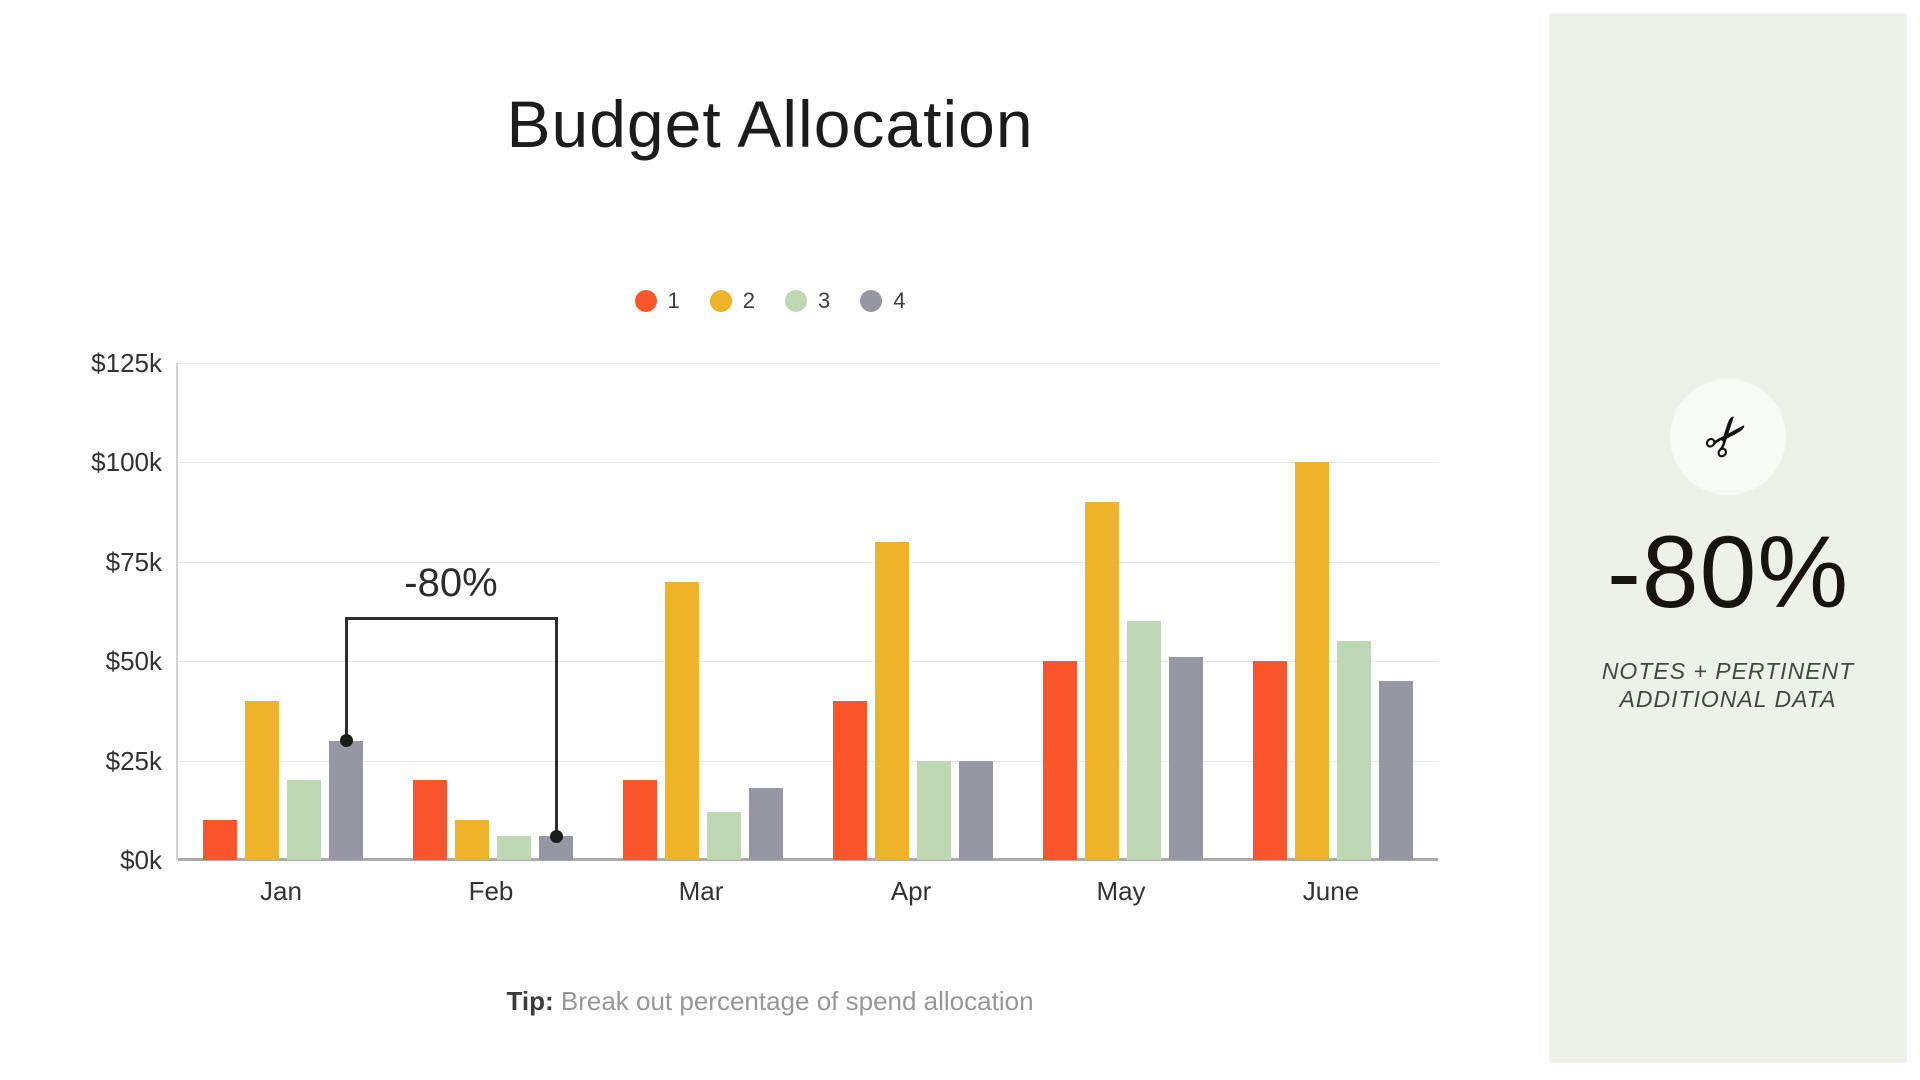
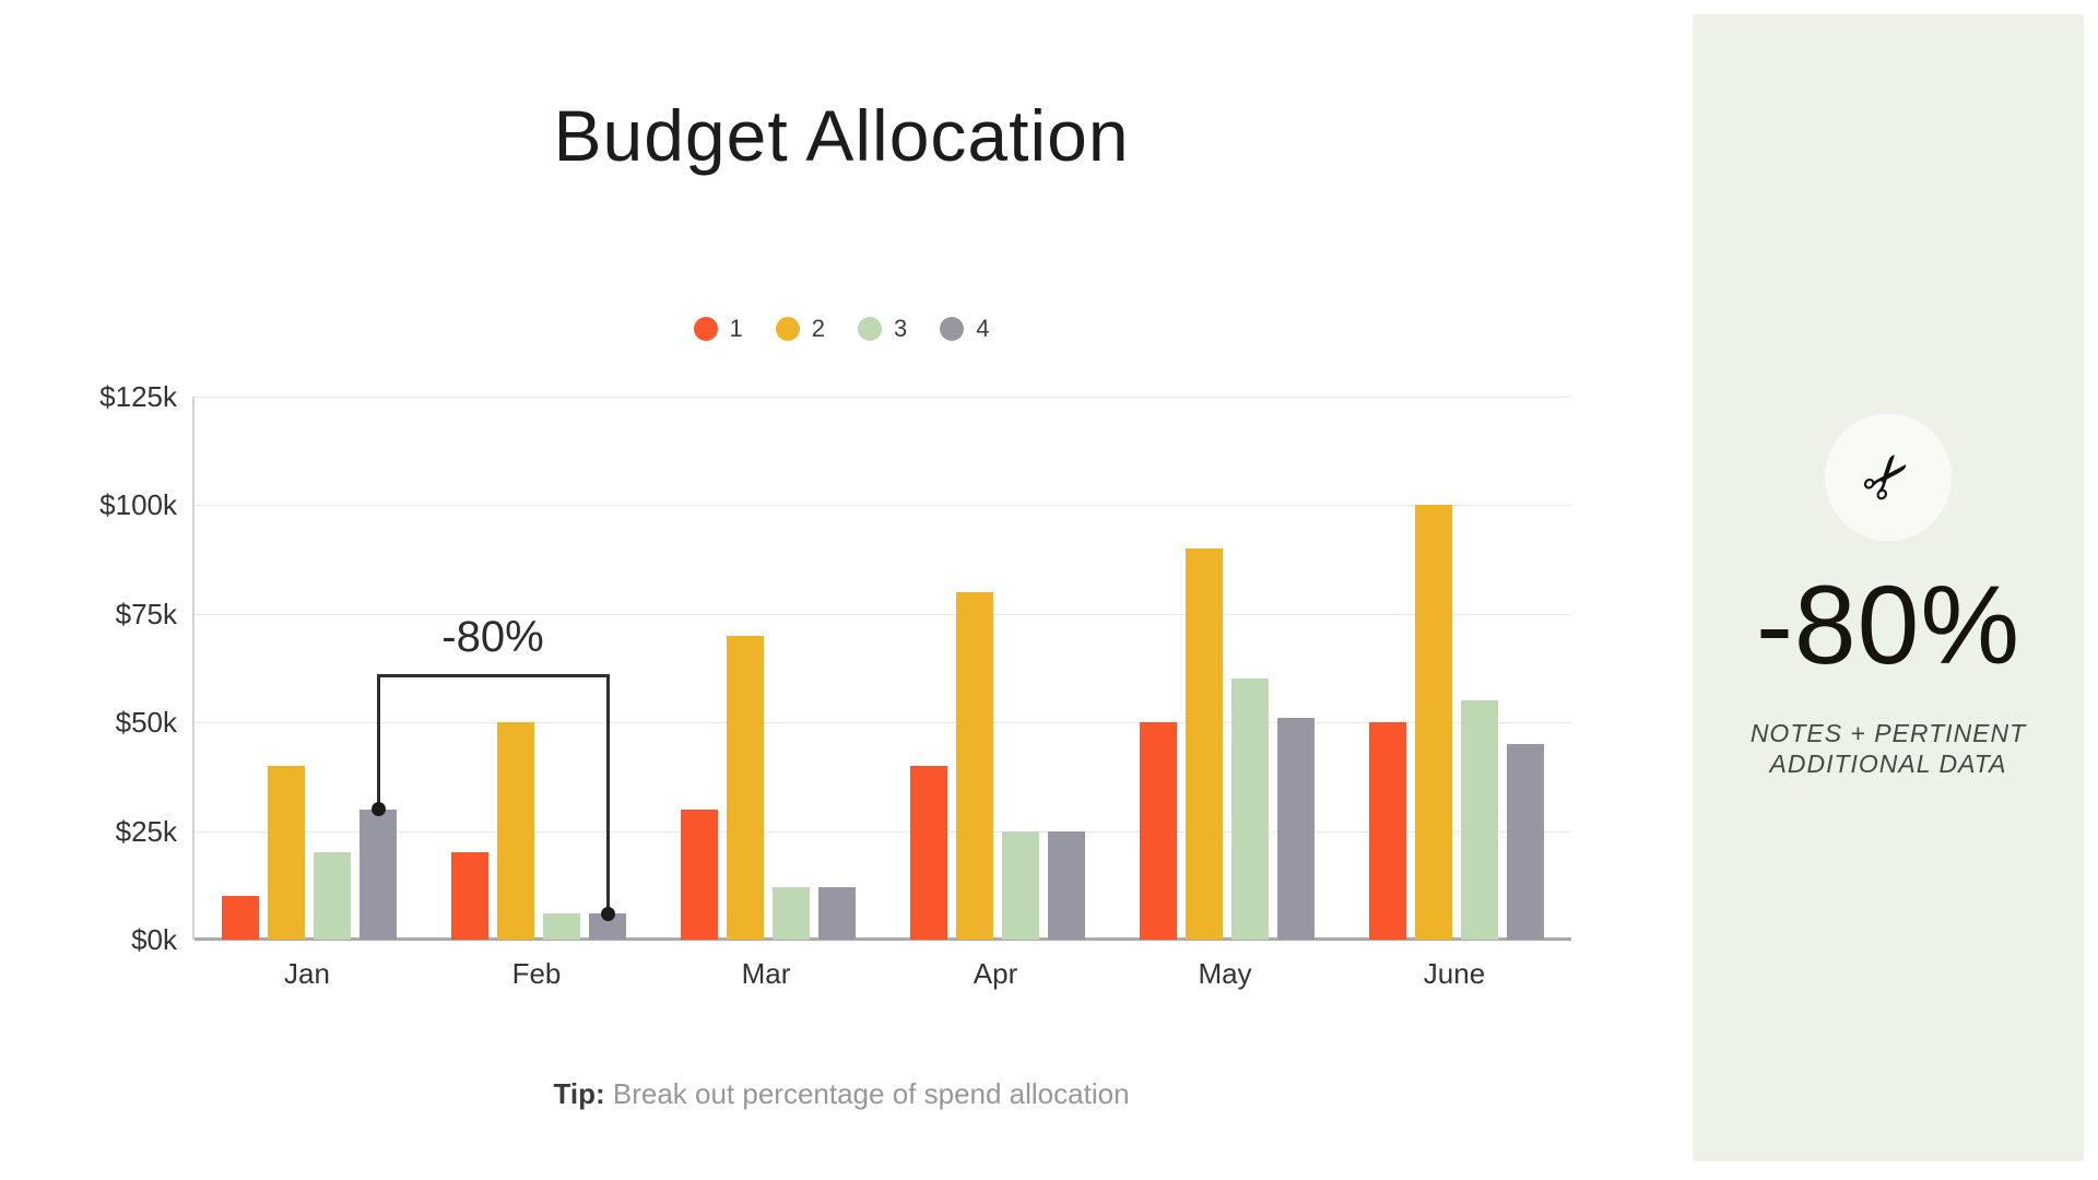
2/Feb: $10k -> $50k
1/Mar: $20k -> $30k
4/Mar: $18k -> $12k
